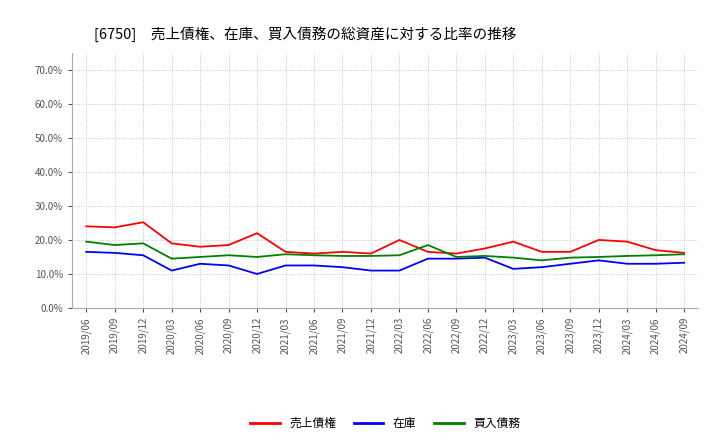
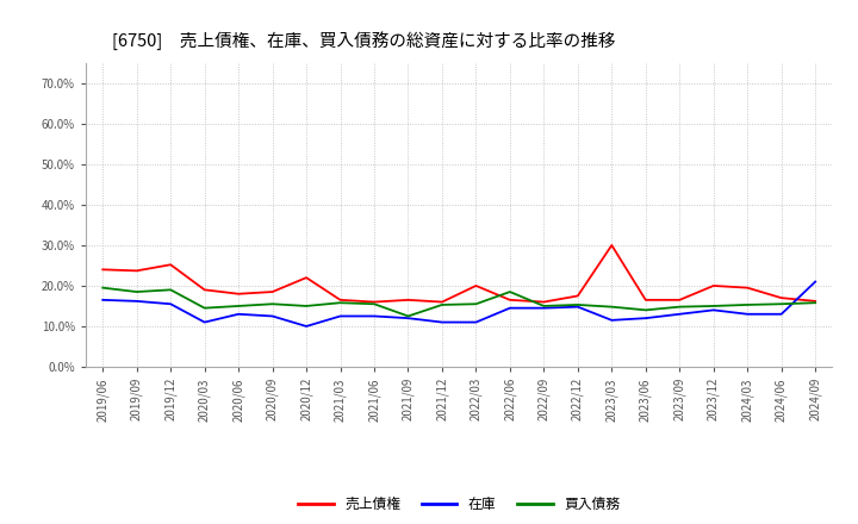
買入債務/2021/09: 15.3% -> 12.5%
売上債権/2023/03: 19.5% -> 30.0%
在庫/2024/09: 13.3% -> 21.0%
